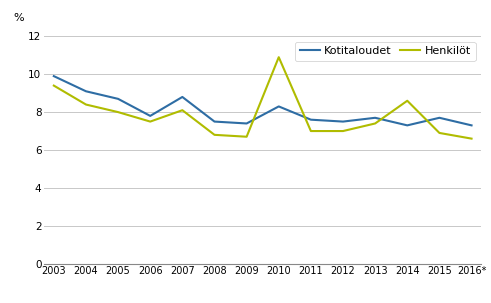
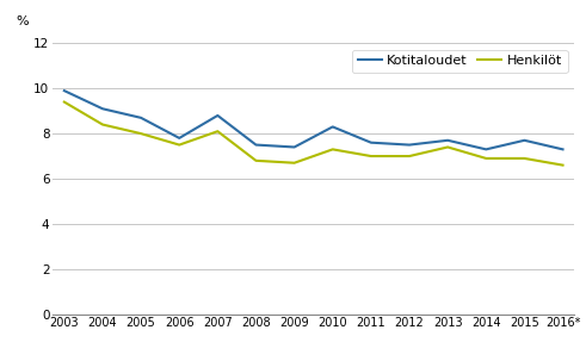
Henkilöt/2010: 10.9 -> 7.3
Henkilöt/2014: 8.6 -> 6.9
